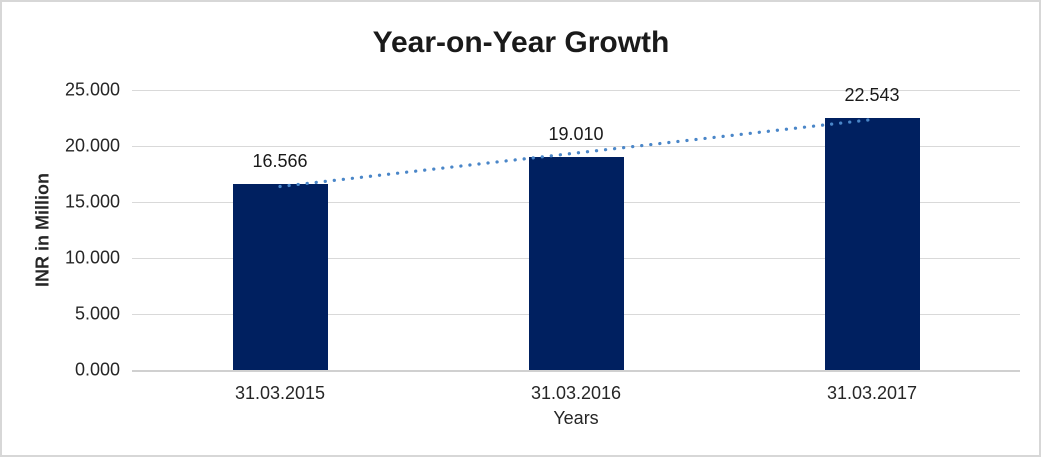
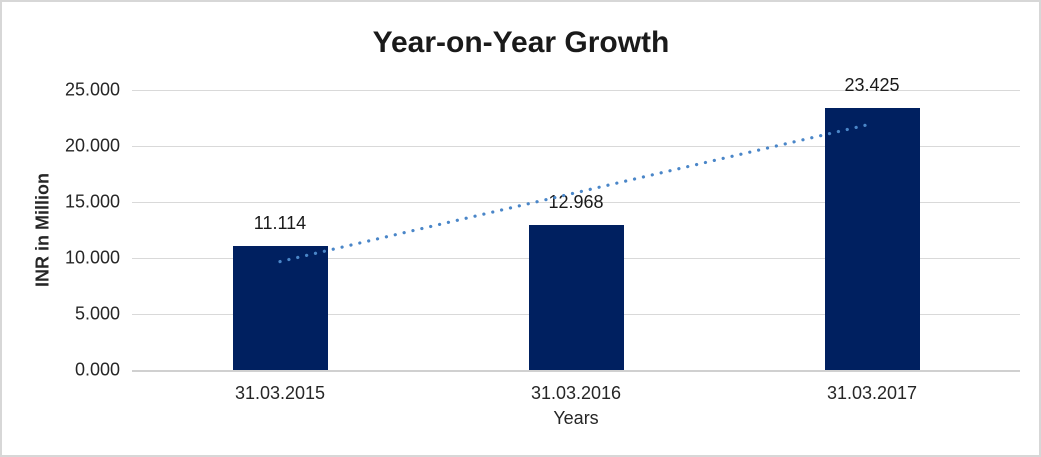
31.03.2015: 16.566 -> 11.114
31.03.2016: 19.010 -> 12.968
31.03.2017: 22.543 -> 23.425
